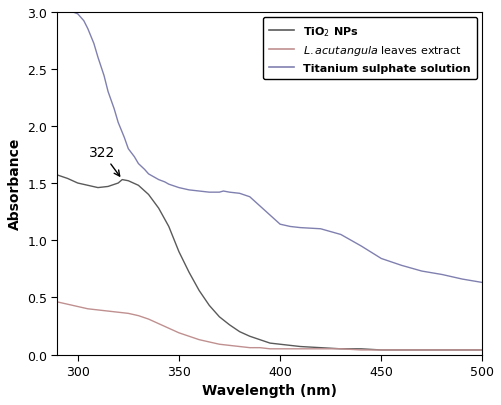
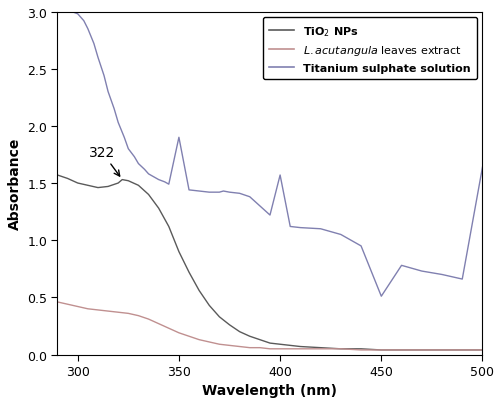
Titanium sulphate solution/350: 1.46 -> 1.90
Titanium sulphate solution/400: 1.14 -> 1.57
Titanium sulphate solution/450: 0.84 -> 0.51
Titanium sulphate solution/500: 0.63 -> 1.64
